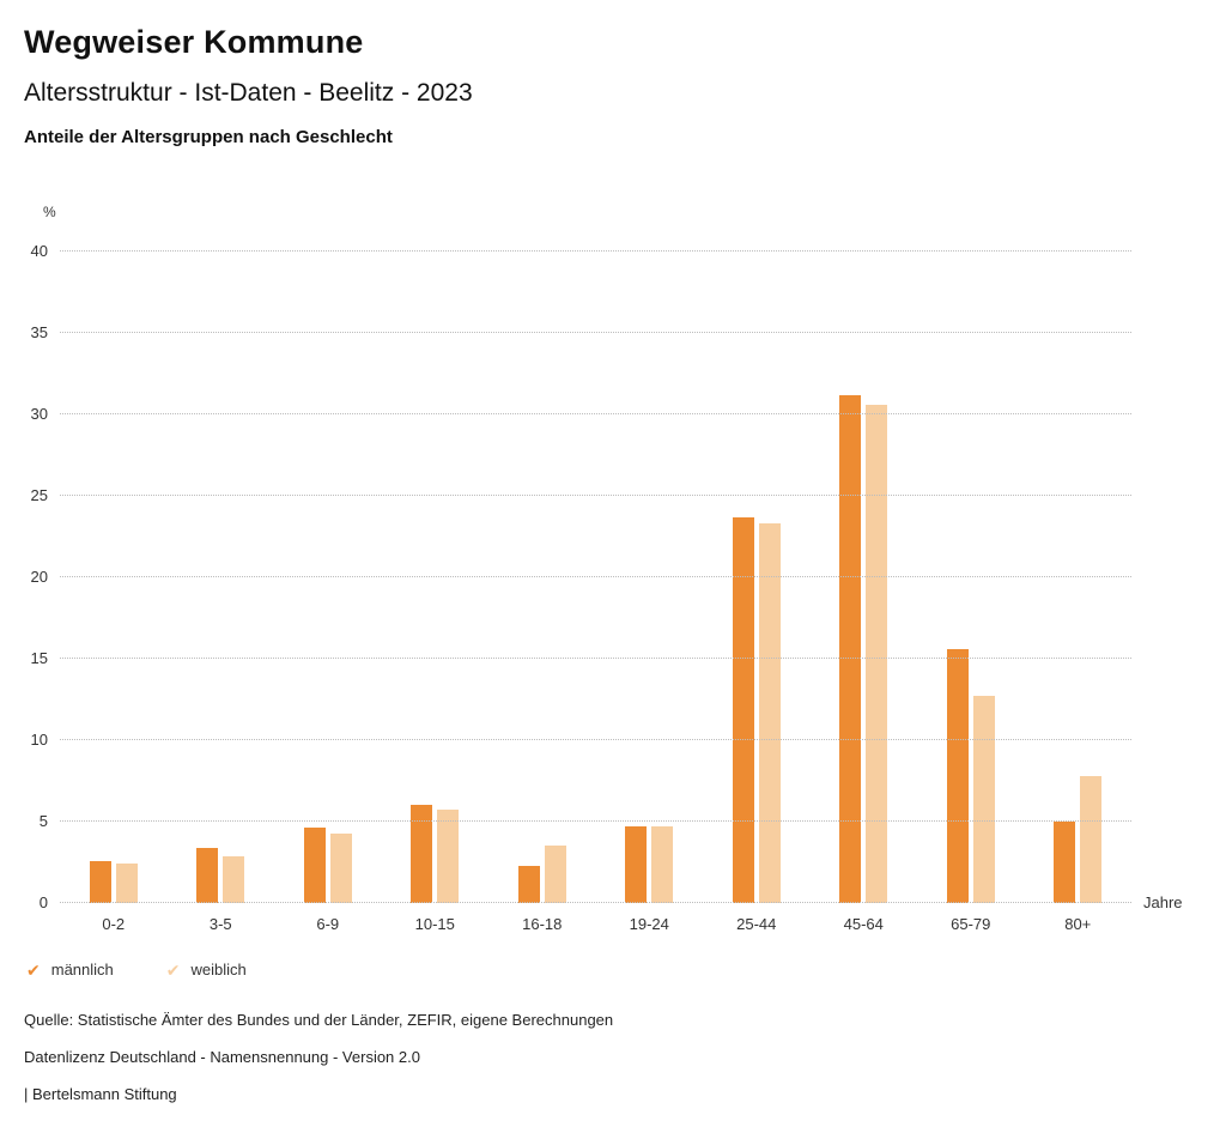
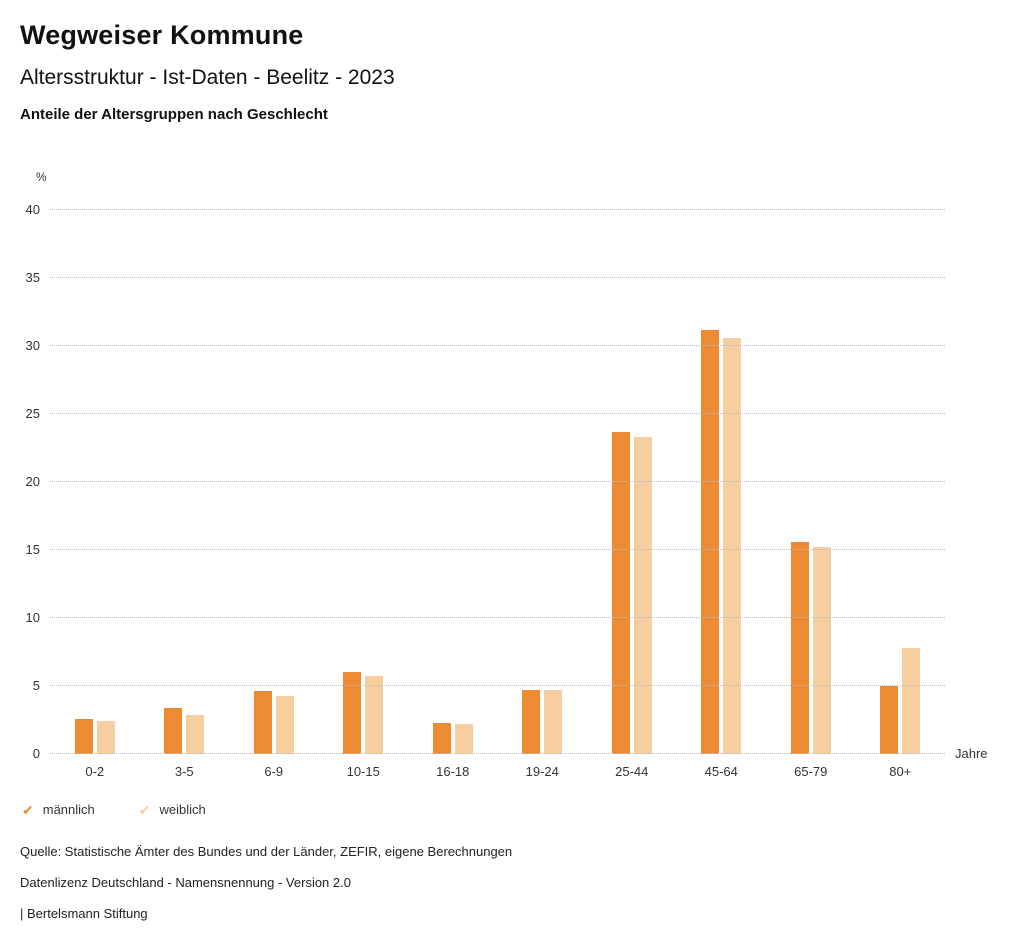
weiblich/16-18: 3.5 -> 2.2
weiblich/65-79: 12.7 -> 15.2
